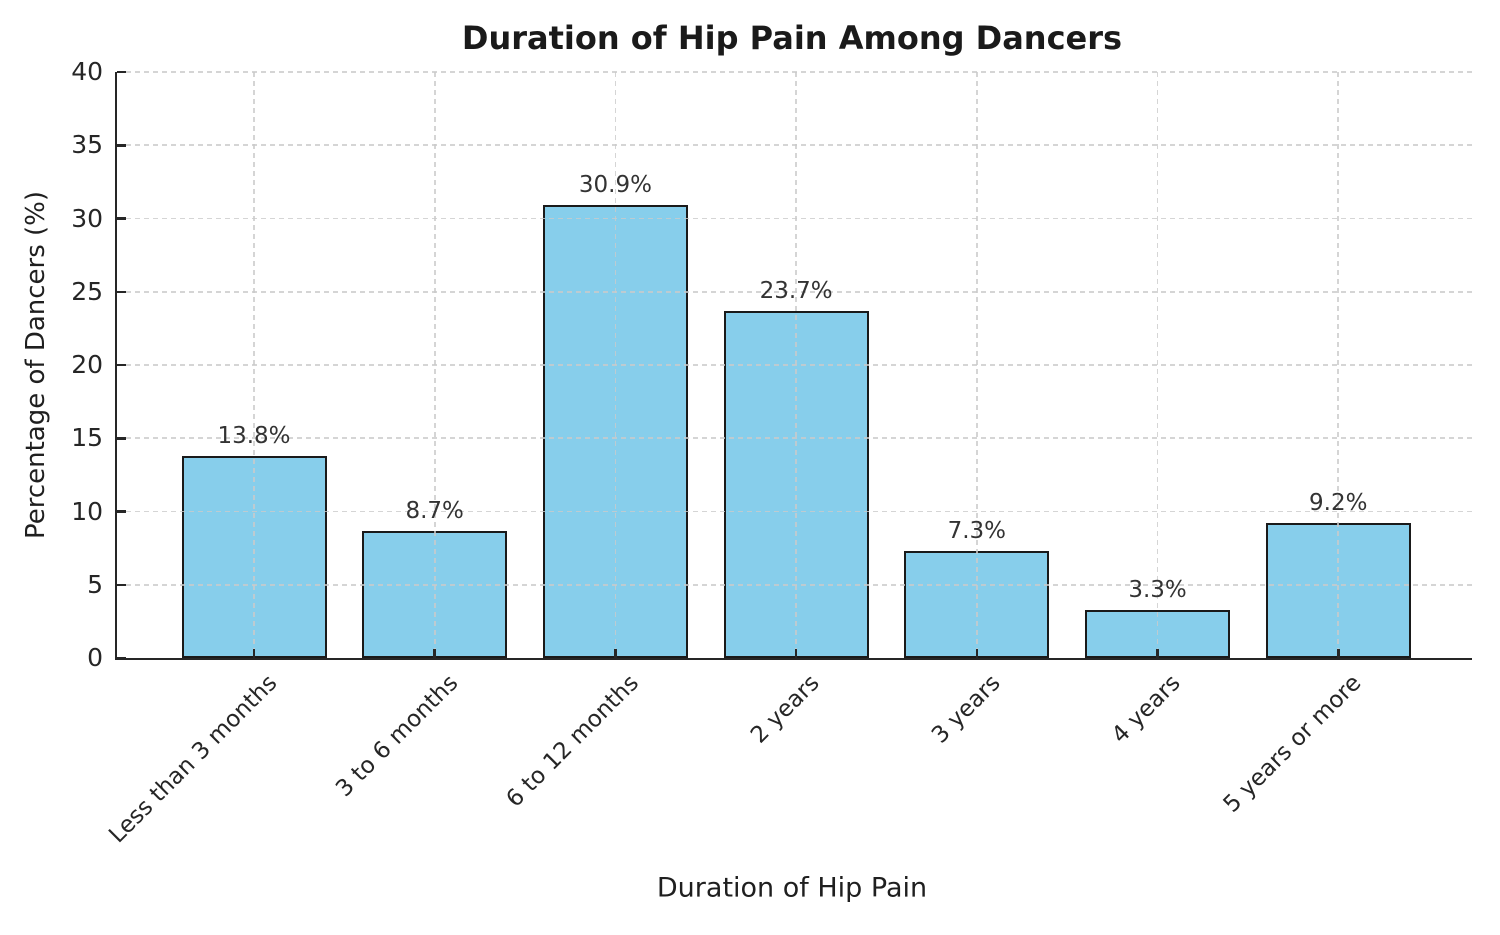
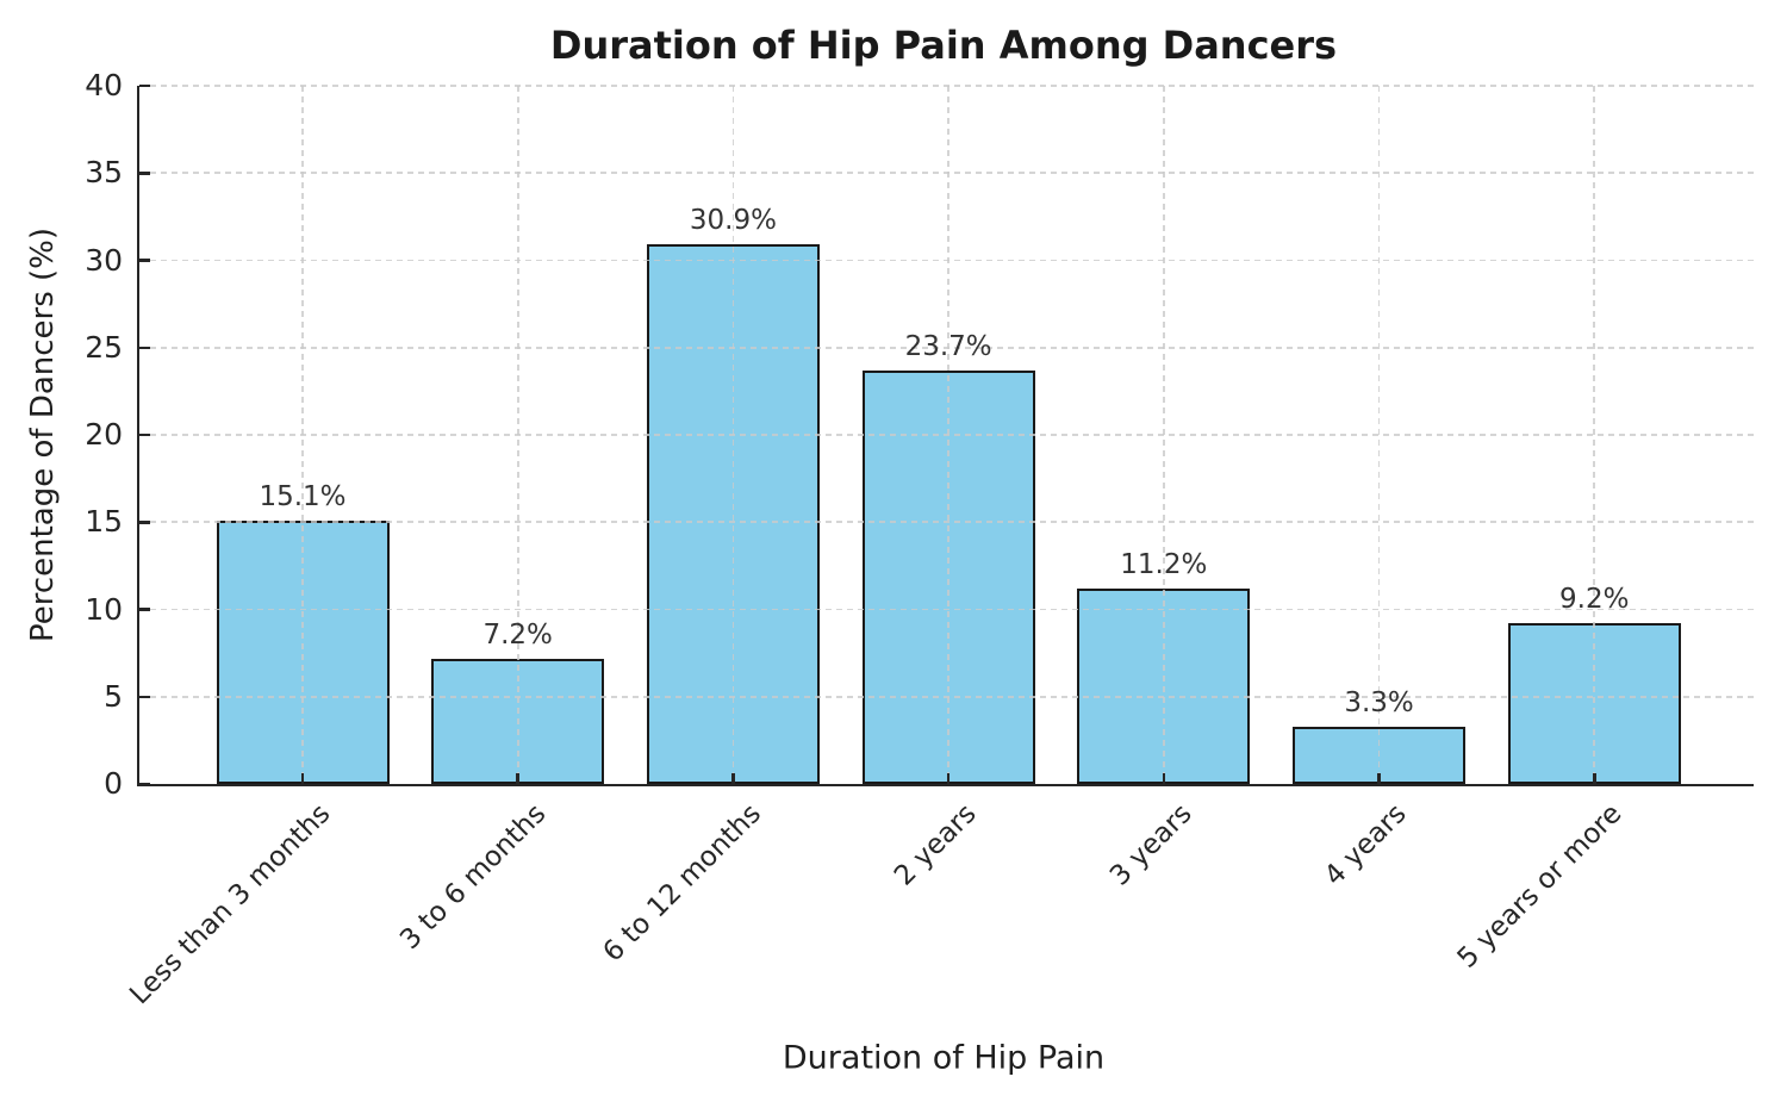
Less than 3 months: 13.8% -> 15.1%
3 to 6 months: 8.7% -> 7.2%
3 years: 7.3% -> 11.2%
